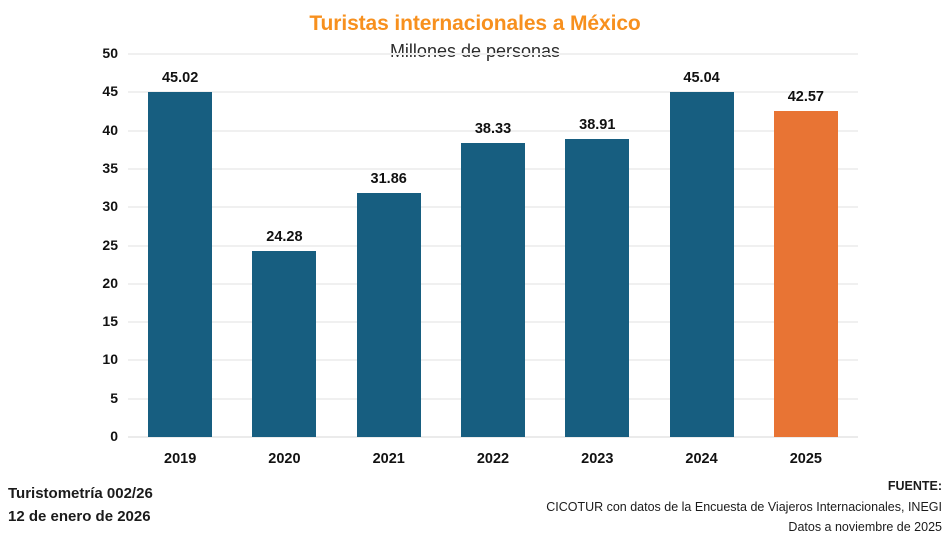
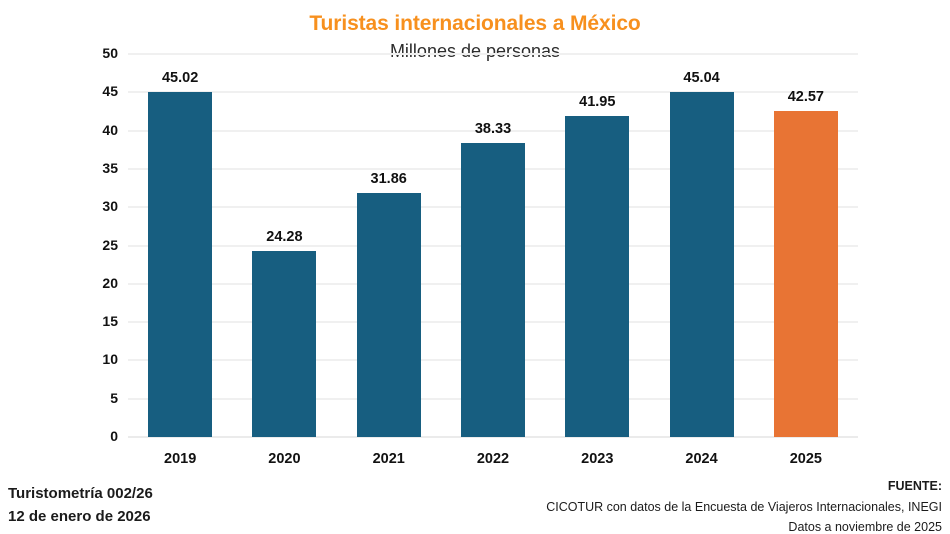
2023: 38.91 -> 41.95
